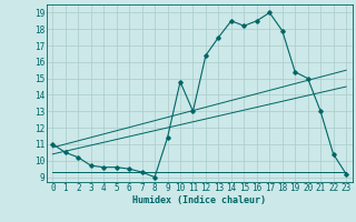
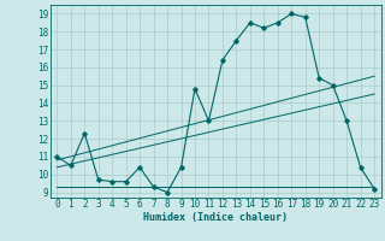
2: 10.2 -> 12.3
6: 9.5 -> 10.4
9: 11.4 -> 10.4
18: 17.9 -> 18.8
